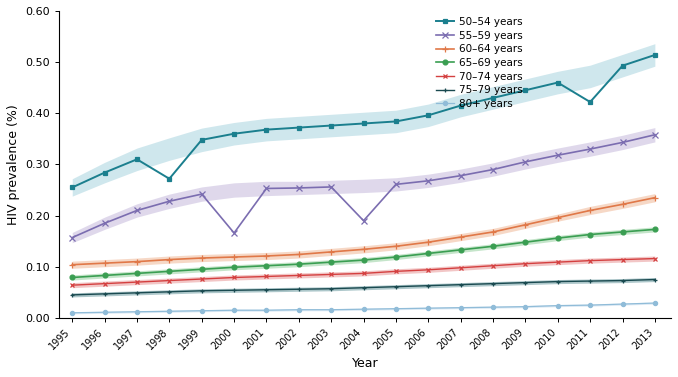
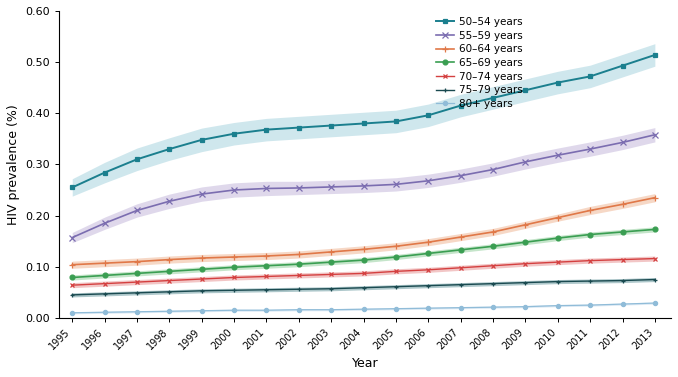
50–54 years/1998: 0.272 -> 0.330
55–59 years/2000: 0.166 -> 0.250
55–59 years/2004: 0.190 -> 0.258
50–54 years/2011: 0.422 -> 0.472
